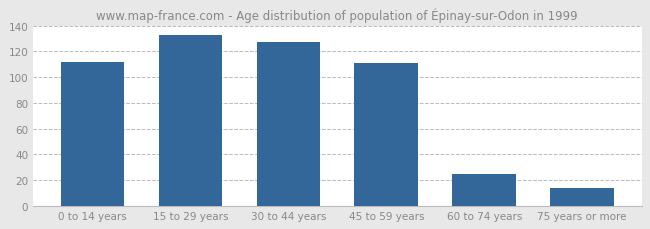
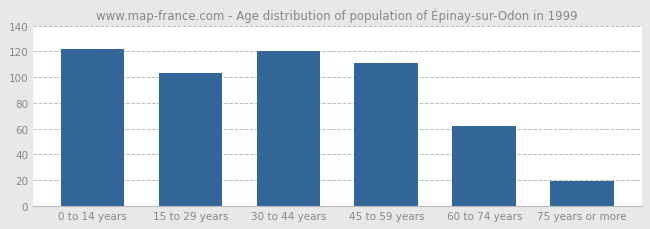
0 to 14 years: 112 -> 122
15 to 29 years: 133 -> 103
30 to 44 years: 127 -> 120
60 to 74 years: 25 -> 62
75 years or more: 14 -> 19
